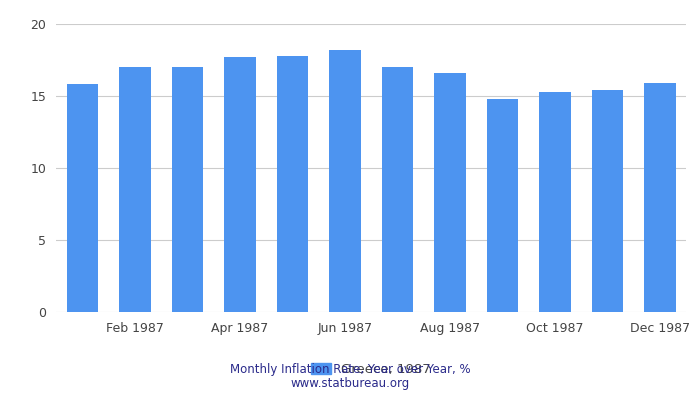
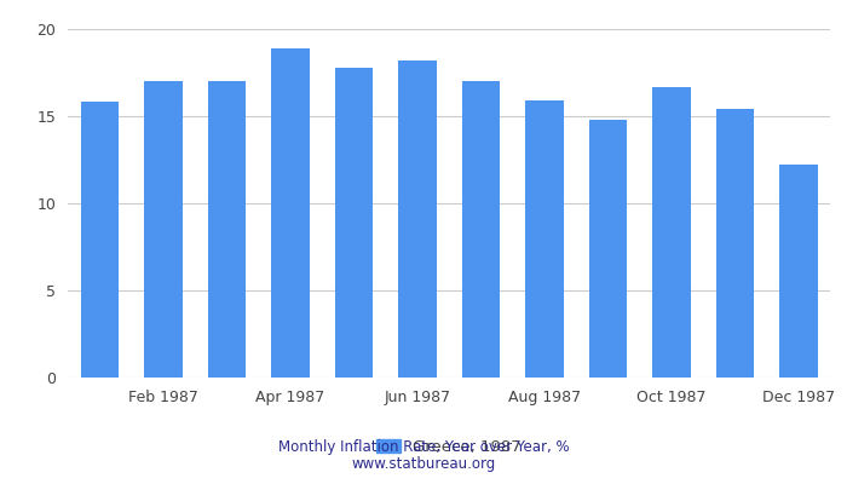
Apr 1987: 17.7 -> 18.9
Aug 1987: 16.6 -> 15.9
Oct 1987: 15.3 -> 16.7
Dec 1987: 15.9 -> 12.2
